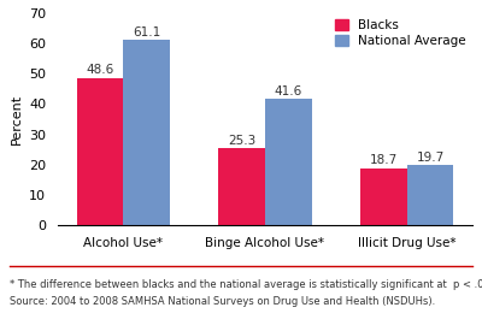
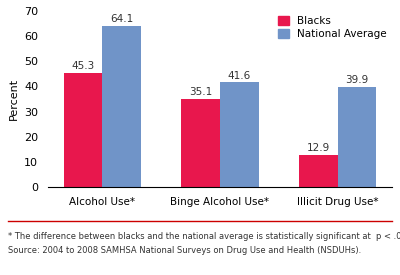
Blacks/Alcohol Use*: 48.6 -> 45.3
National Average/Alcohol Use*: 61.1 -> 64.1
Blacks/Binge Alcohol Use*: 25.3 -> 35.1
Blacks/Illicit Drug Use*: 18.7 -> 12.9
National Average/Illicit Drug Use*: 19.7 -> 39.9
